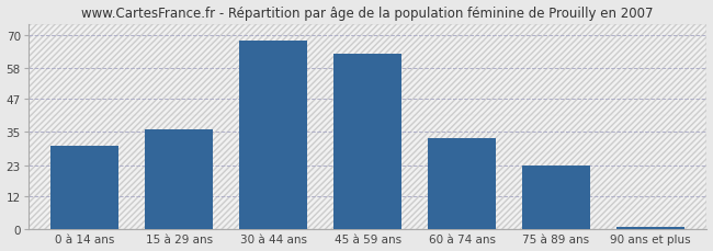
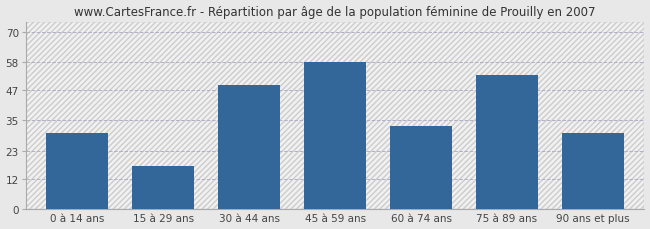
15 à 29 ans: 36 -> 17
30 à 44 ans: 68 -> 49
45 à 59 ans: 63 -> 58
75 à 89 ans: 23 -> 53
90 ans et plus: 1 -> 30
